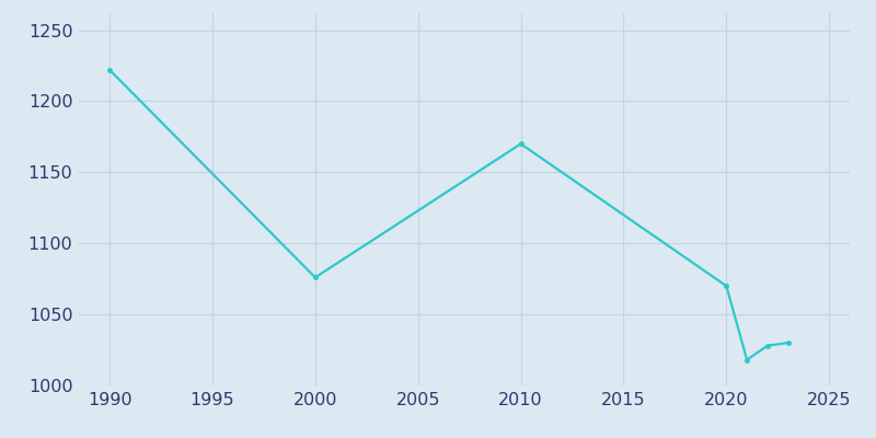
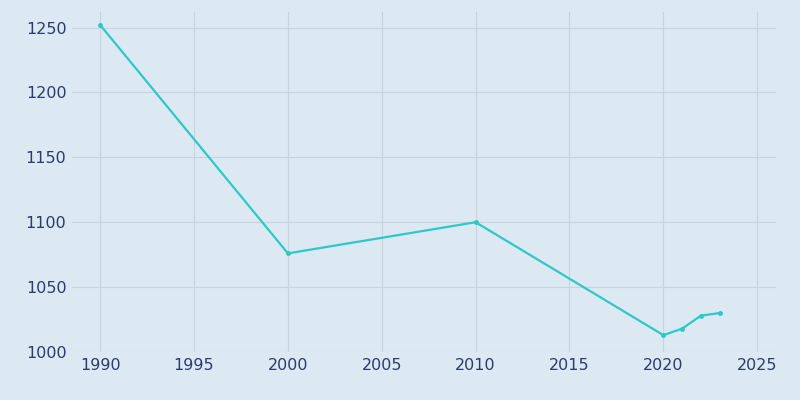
1990: 1222 -> 1252
2010: 1170 -> 1100
2020: 1070 -> 1013
